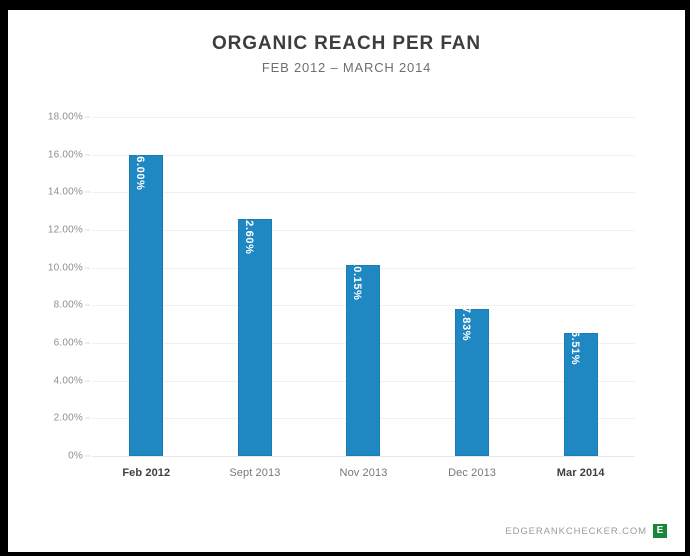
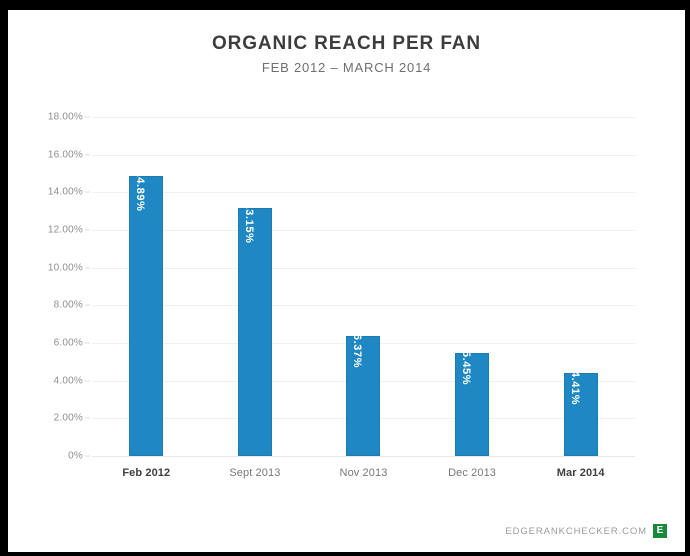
Feb 2012: 16.00% -> 14.89%
Sept 2013: 12.60% -> 13.15%
Nov 2013: 10.15% -> 6.37%
Dec 2013: 7.83% -> 5.45%
Mar 2014: 6.51% -> 4.41%
